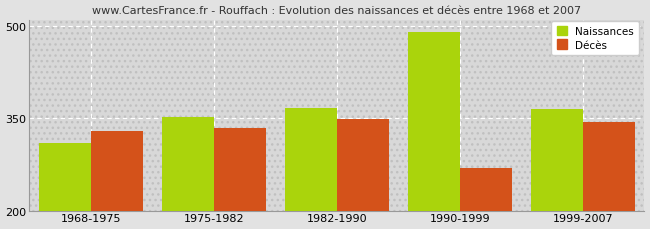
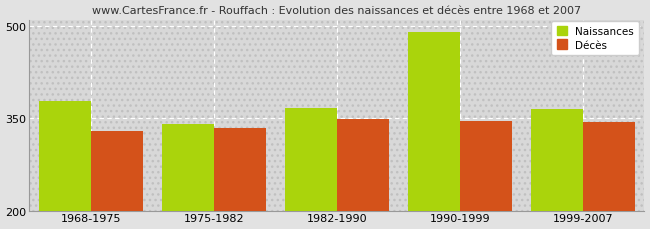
Naissances/1968-1975: 310 -> 378
Naissances/1975-1982: 352 -> 340
Décès/1990-1999: 270 -> 346
